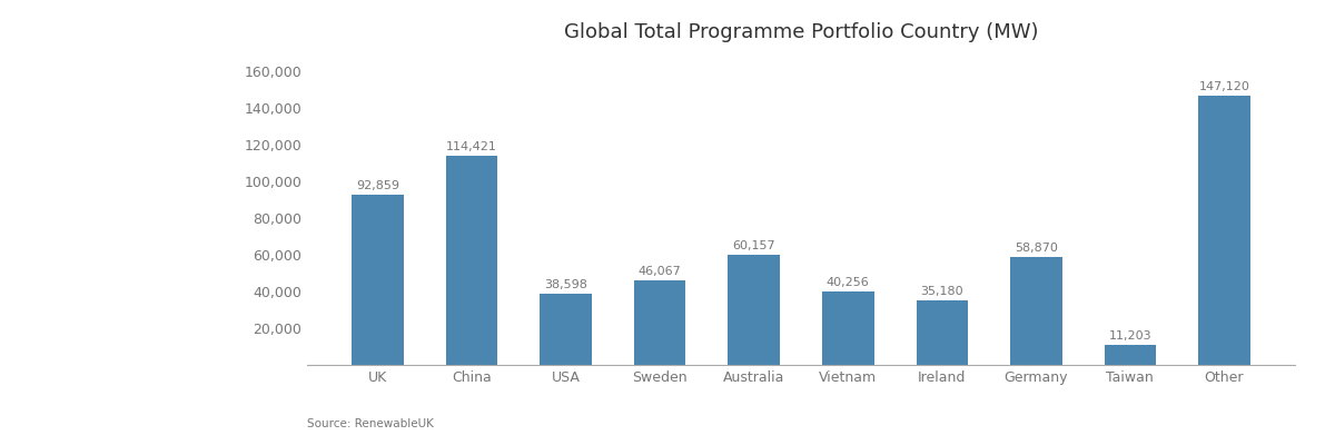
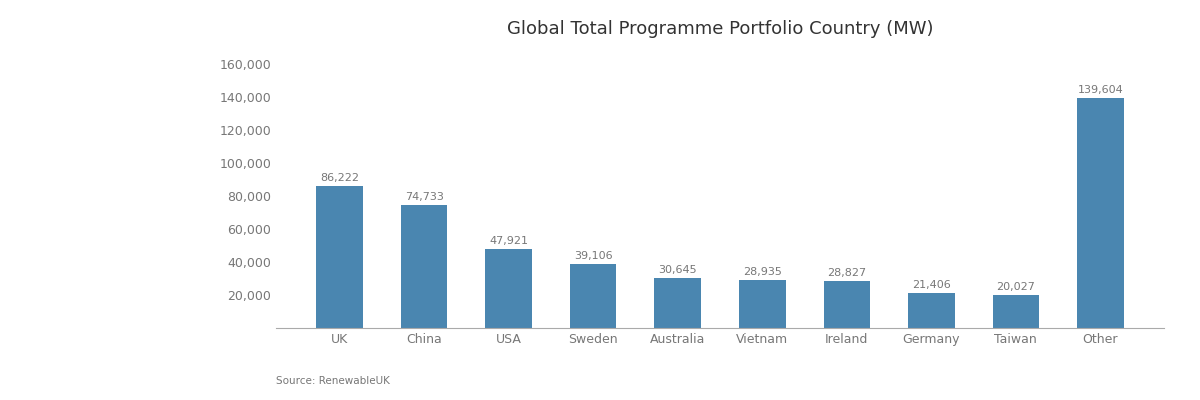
UK: 92,859 -> 86,222
China: 114,421 -> 74,733
USA: 38,598 -> 47,921
Sweden: 46,067 -> 39,106
Australia: 60,157 -> 30,645
Vietnam: 40,256 -> 28,935
Ireland: 35,180 -> 28,827
Germany: 58,870 -> 21,406
Taiwan: 11,203 -> 20,027
Other: 147,120 -> 139,604
